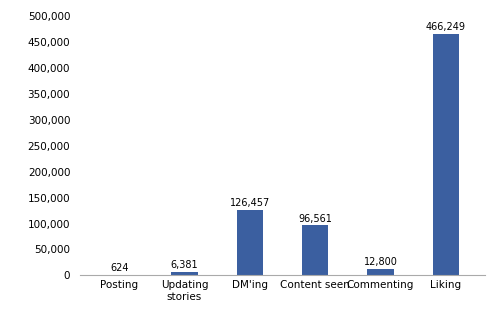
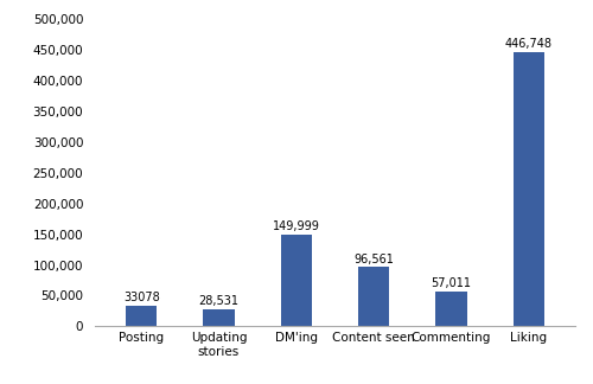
Posting: 624 -> 33078
Updating stories: 6,381 -> 28,531
DM'ing: 126,457 -> 149,999
Commenting: 12,800 -> 57,011
Liking: 466,249 -> 446,748
